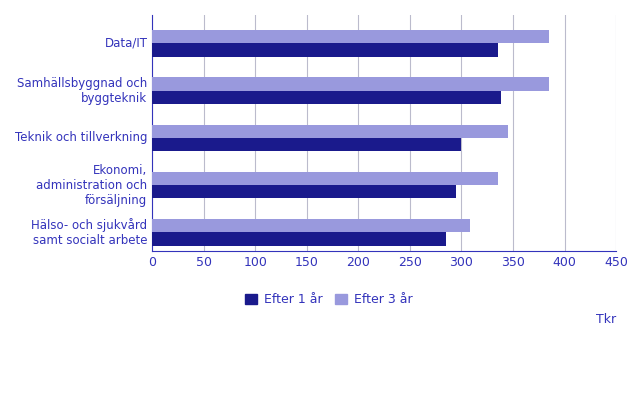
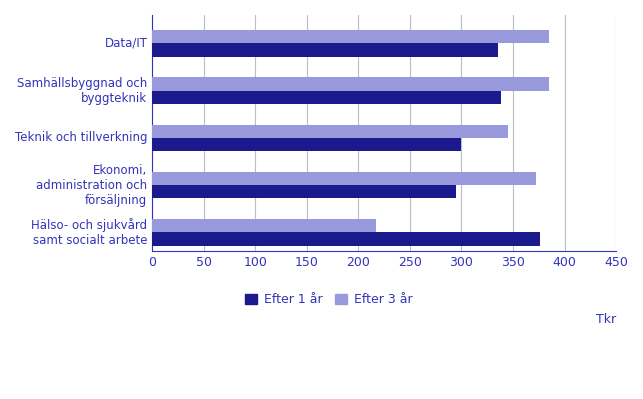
Efter 3 år/Ekonomi, administration och försäljning: 335 -> 372
Efter 3 år/Hälso- och sjukvård samt socialt arbete: 308 -> 217
Efter 1 år/Hälso- och sjukvård samt socialt arbete: 285 -> 376
